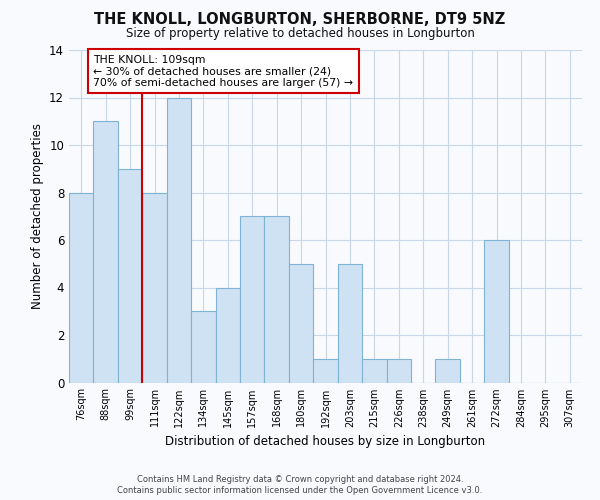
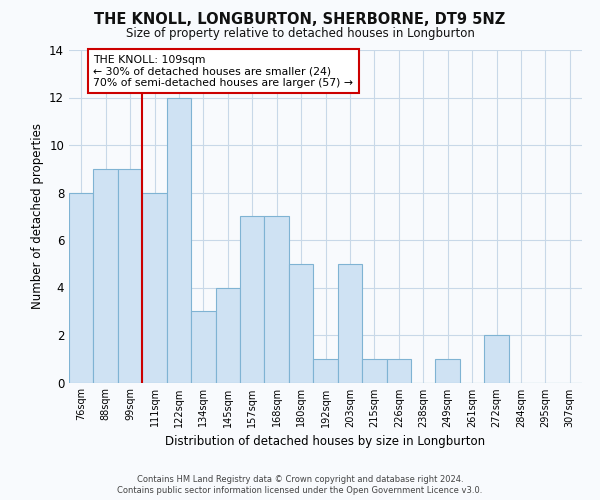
88sqm: 11 -> 9
272sqm: 6 -> 2
